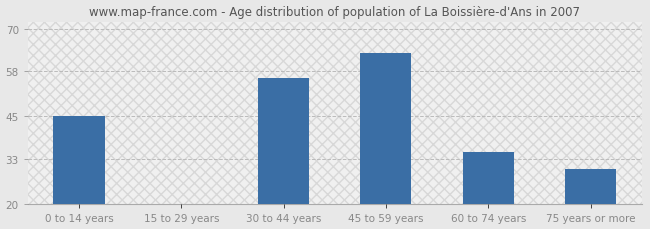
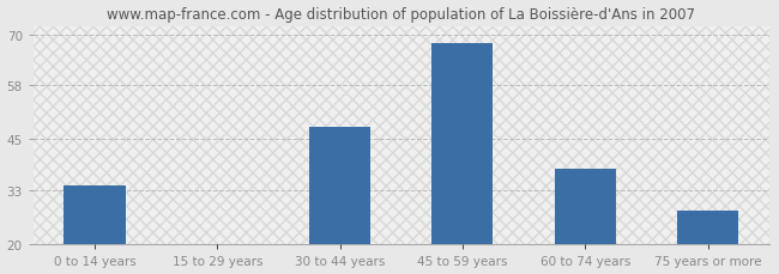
0 to 14 years: 45 -> 34
30 to 44 years: 56 -> 48
45 to 59 years: 63 -> 68
60 to 74 years: 35 -> 38
75 years or more: 30 -> 28
